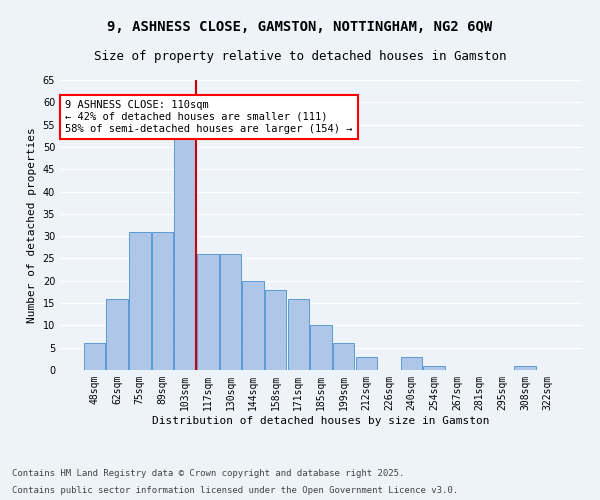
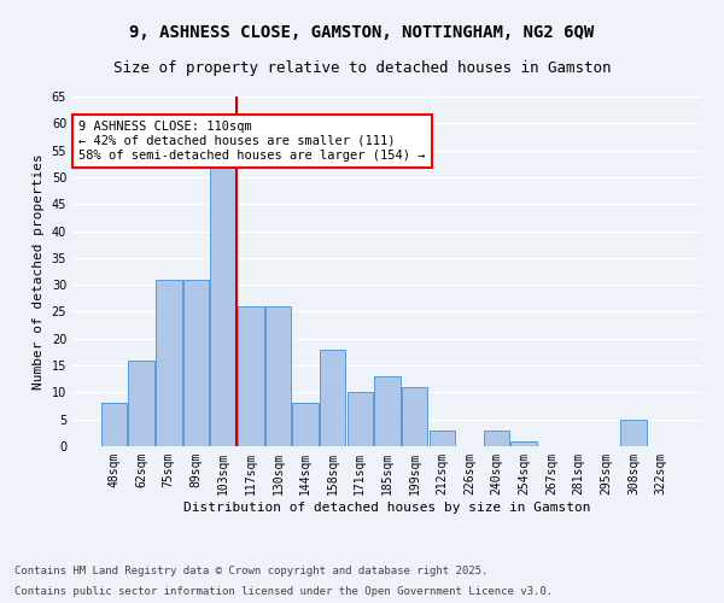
48sqm: 6 -> 8
144sqm: 20 -> 8
171sqm: 16 -> 10
185sqm: 10 -> 13
199sqm: 6 -> 11
308sqm: 1 -> 5
